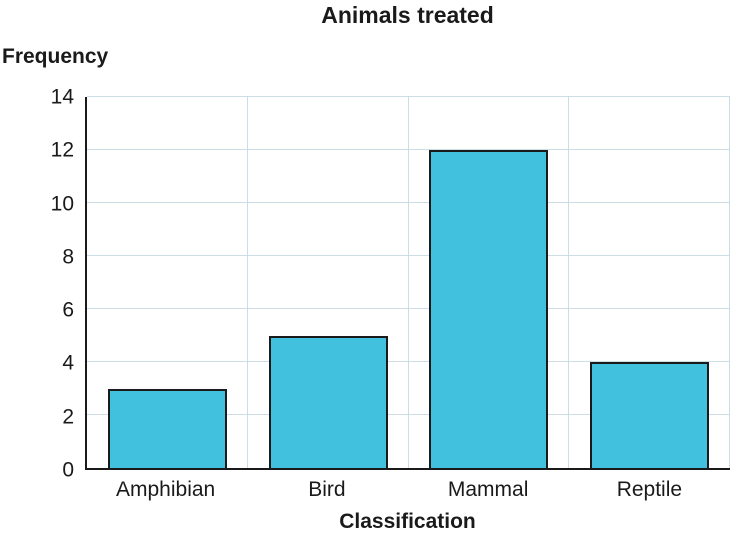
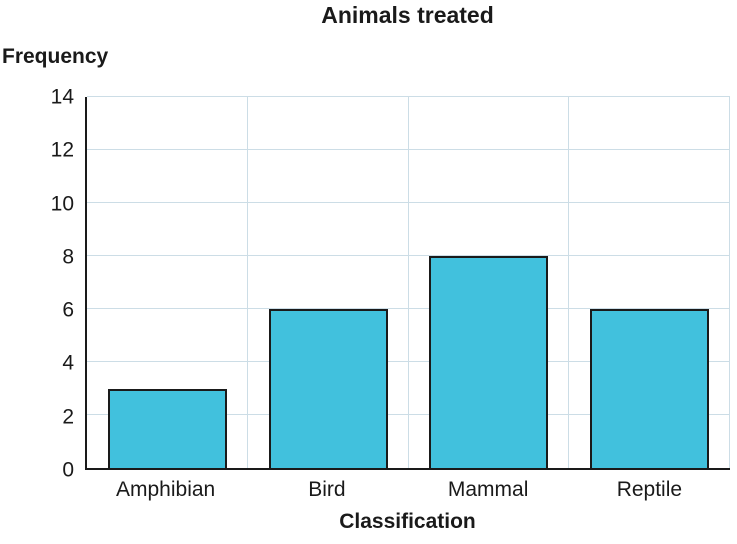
Bird: 5 -> 6
Mammal: 12 -> 8
Reptile: 4 -> 6
